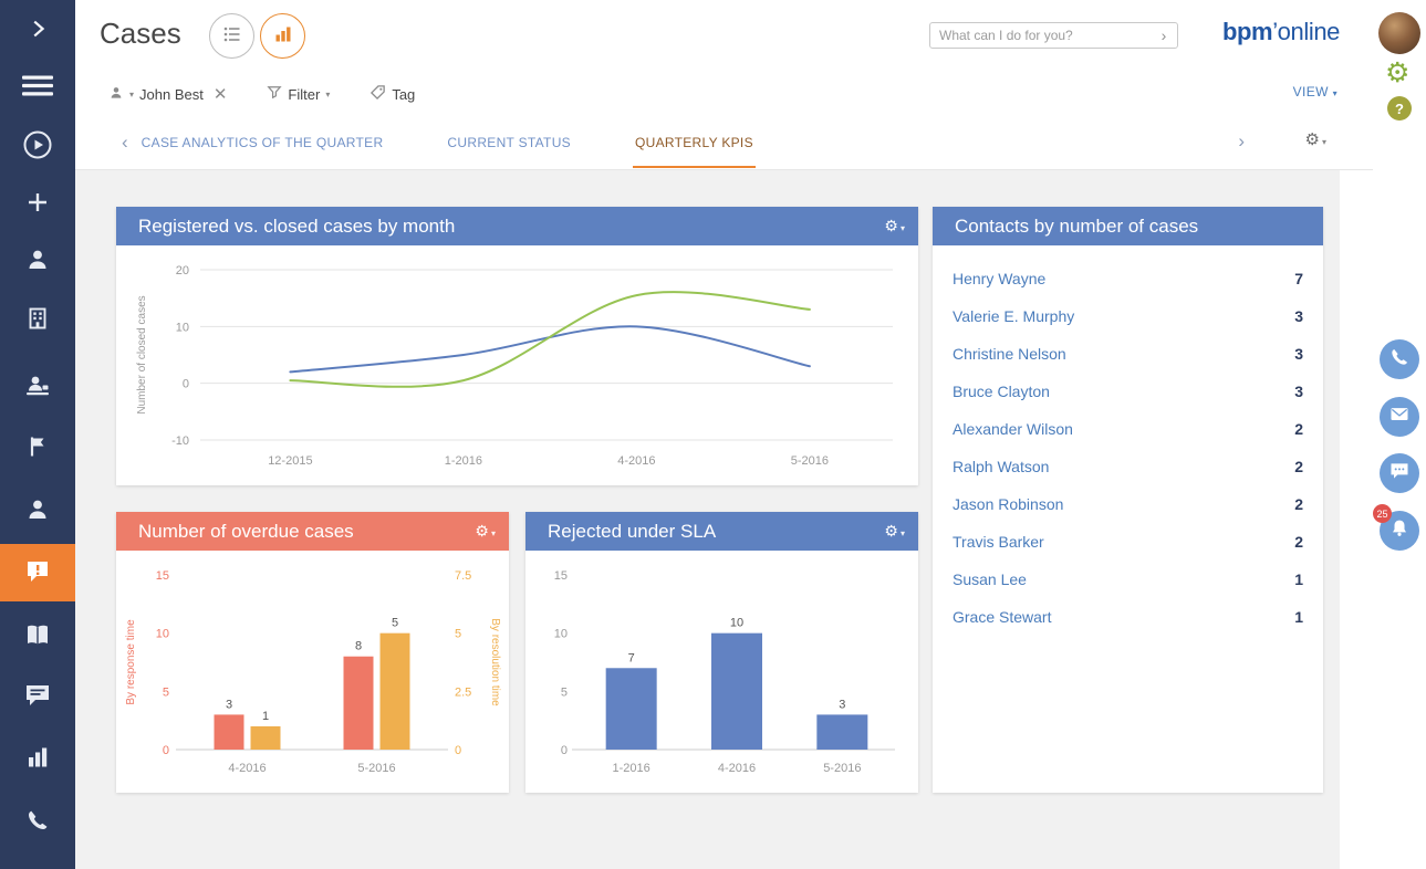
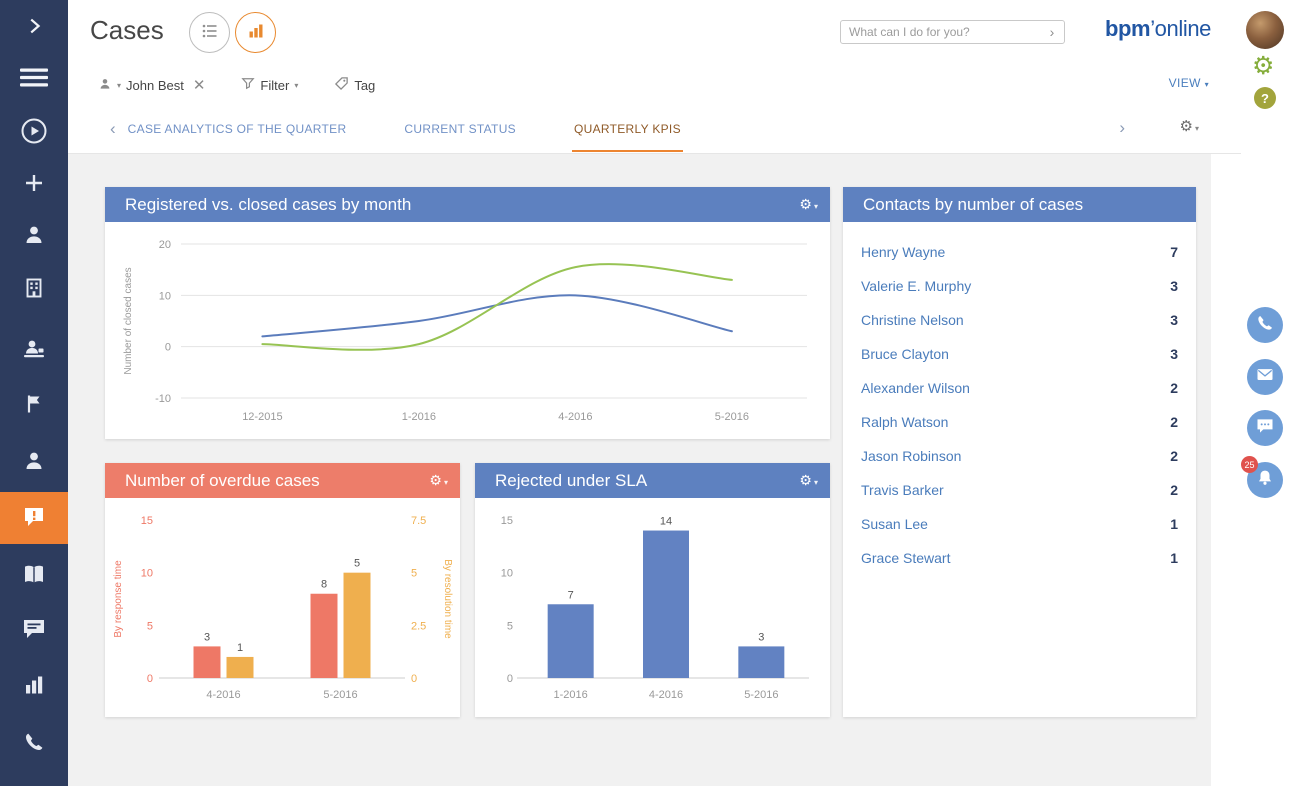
Rejected under SLA/4-2016: 10 -> 14
